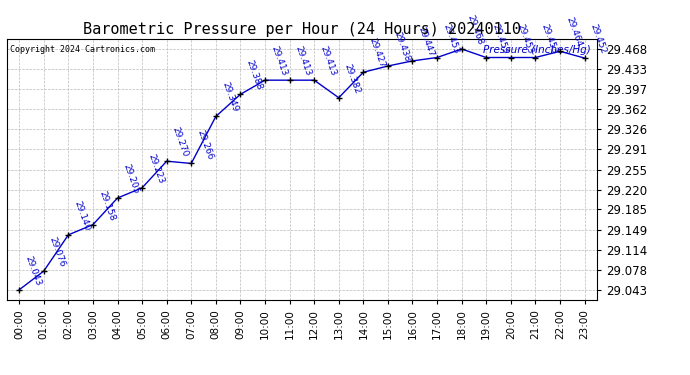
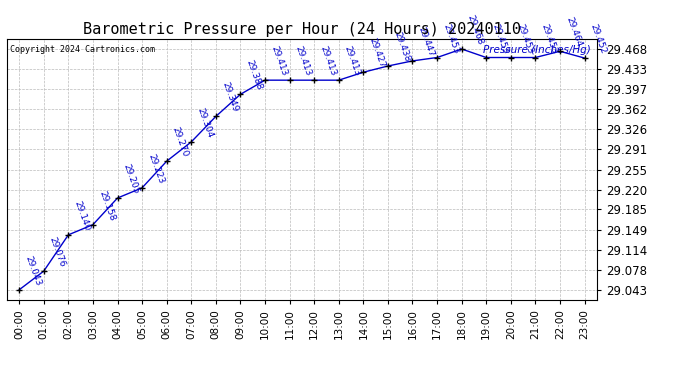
07:00: 29.266 -> 29.304
13:00: 29.382 -> 29.413
